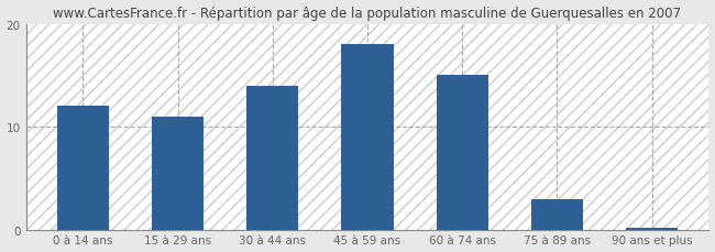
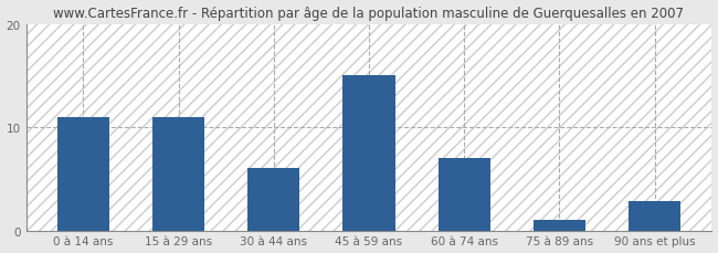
0 à 14 ans: 12.0 -> 11.0
30 à 44 ans: 14.0 -> 6.0
45 à 59 ans: 18.0 -> 15.0
60 à 74 ans: 15.0 -> 7.0
75 à 89 ans: 3.0 -> 1.0
90 ans et plus: 0.2 -> 2.8
